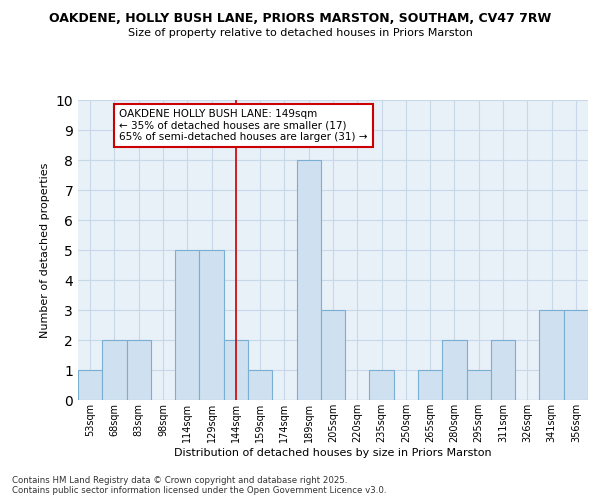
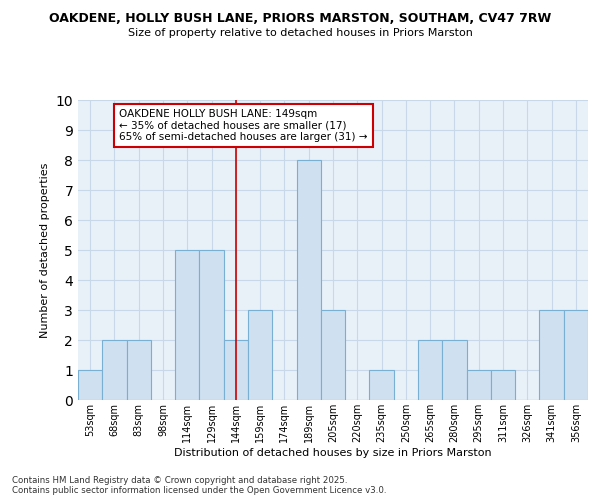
159sqm: 1 -> 3
265sqm: 1 -> 2
311sqm: 2 -> 1
